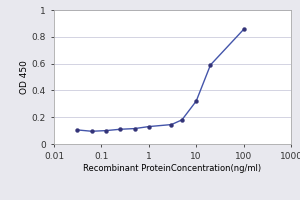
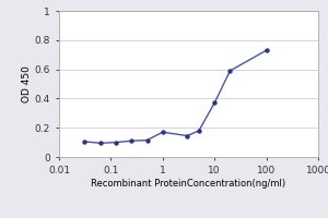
1: 0.13 -> 0.17
10: 0.32 -> 0.37
100: 0.85 -> 0.73
